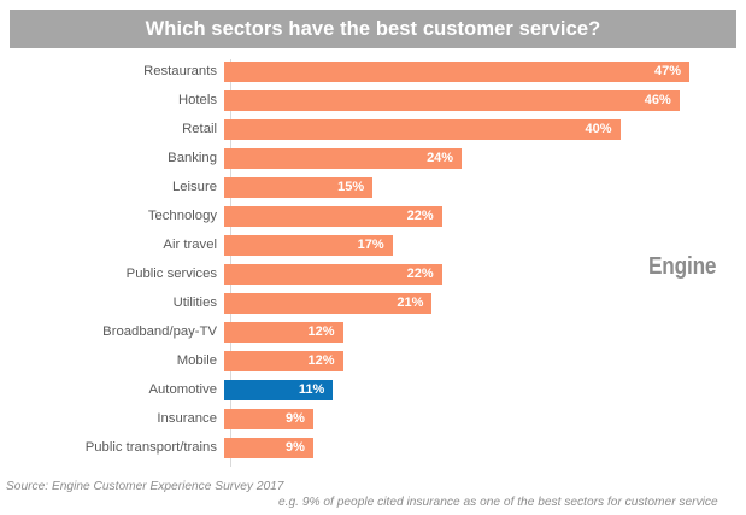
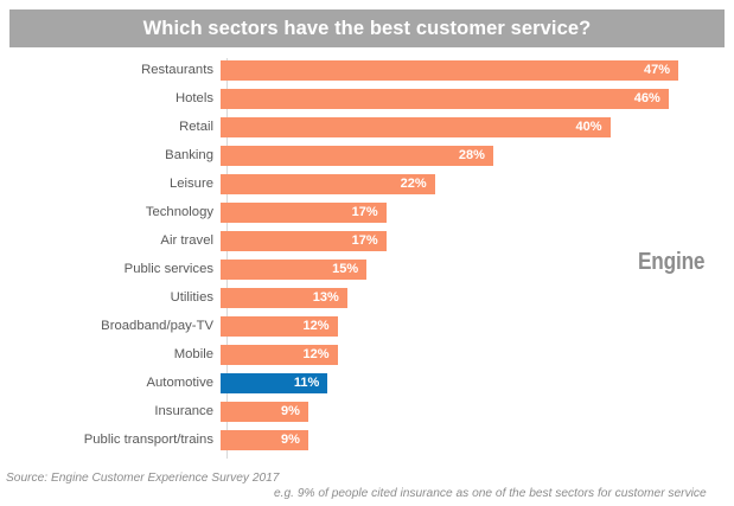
Banking: 24% -> 28%
Leisure: 15% -> 22%
Technology: 22% -> 17%
Public services: 22% -> 15%
Utilities: 21% -> 13%
